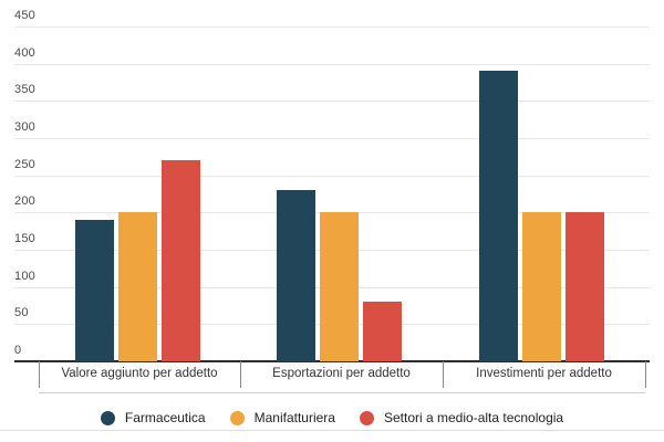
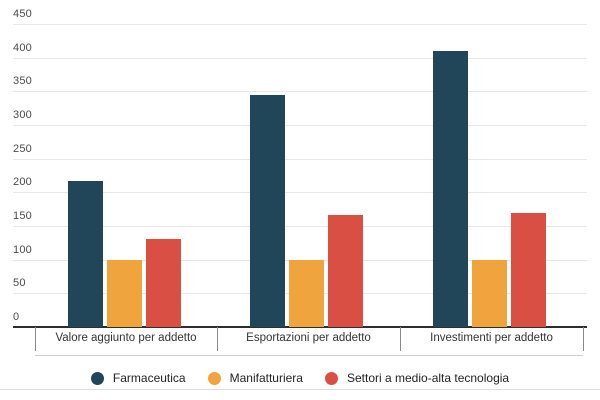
Farmaceutica/Valore aggiunto per addetto: 190 -> 220
Manifatturiera/Valore aggiunto per addetto: 200 -> 100
Settori a medio-alta tecnologia/Valore aggiunto per addetto: 270 -> 130
Farmaceutica/Esportazioni per addetto: 230 -> 340
Manifatturiera/Esportazioni per addetto: 200 -> 100
Settori a medio-alta tecnologia/Esportazioni per addetto: 80 -> 170
Farmaceutica/Investimenti per addetto: 390 -> 410
Manifatturiera/Investimenti per addetto: 200 -> 100
Settori a medio-alta tecnologia/Investimenti per addetto: 200 -> 170
